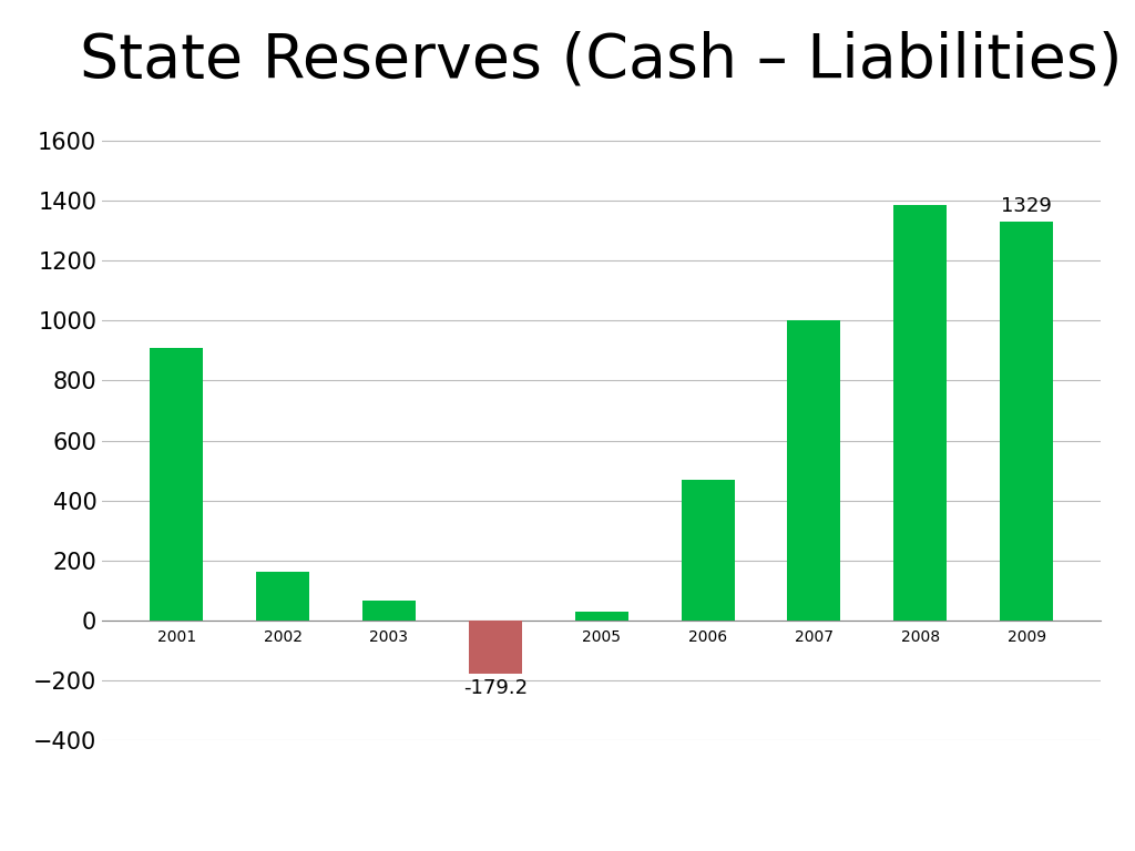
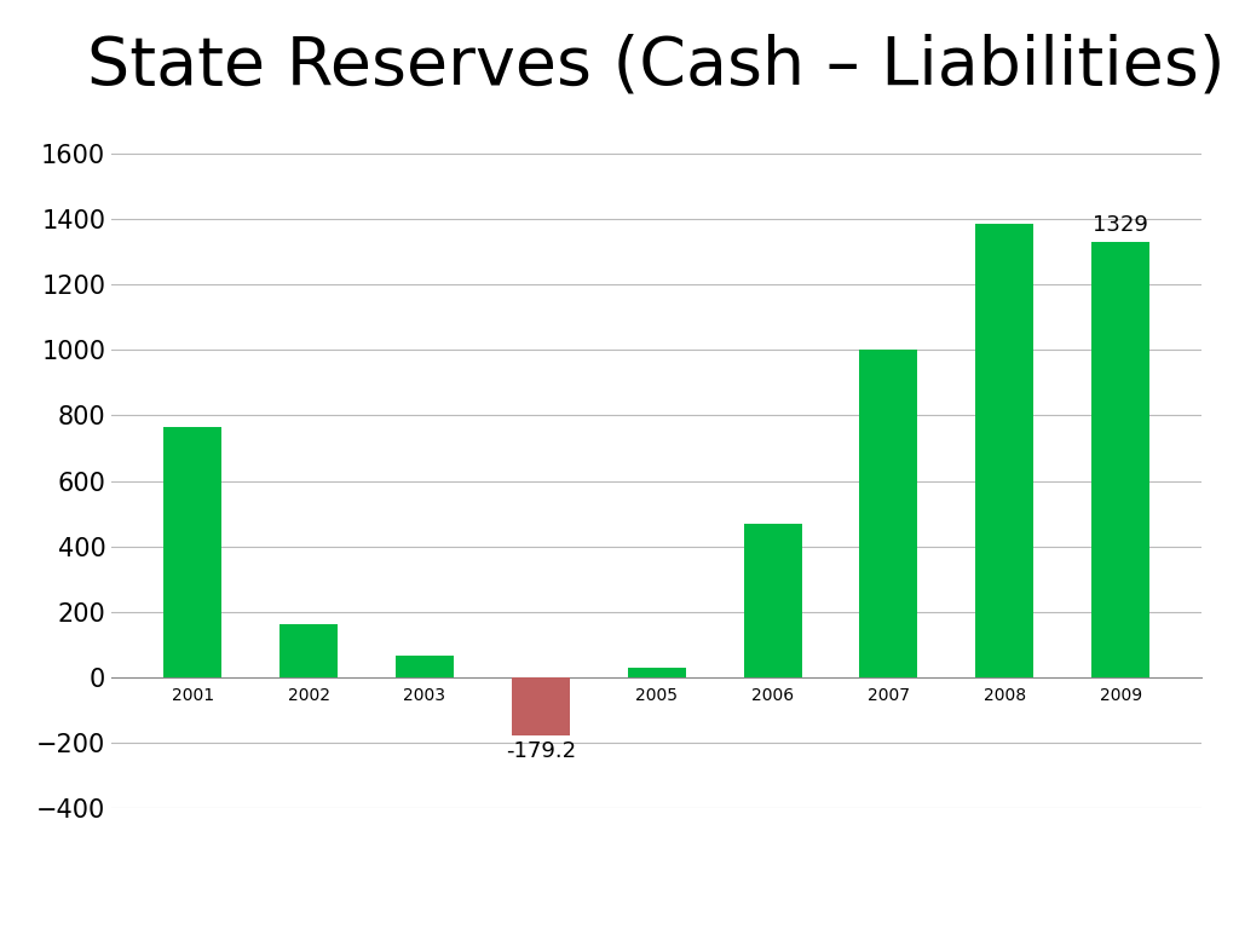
2001: 910 -> 765
